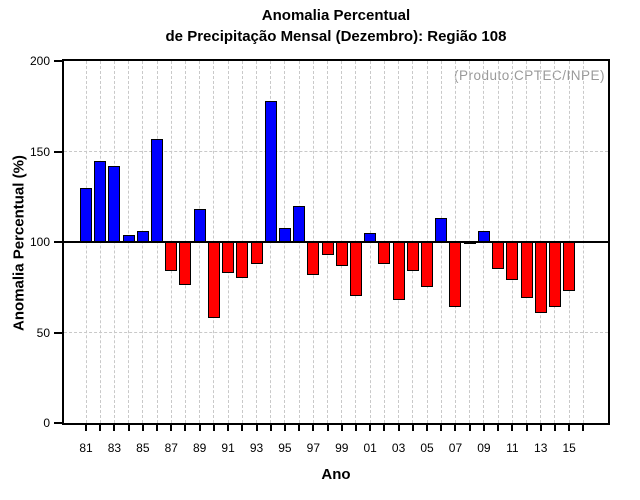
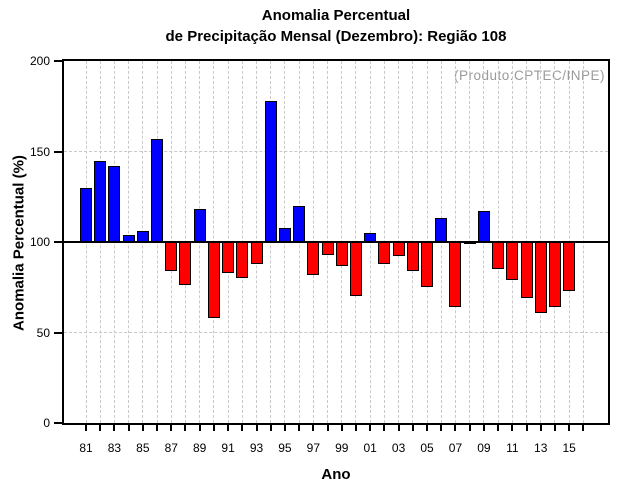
03: 68 -> 92
09: 106 -> 117
